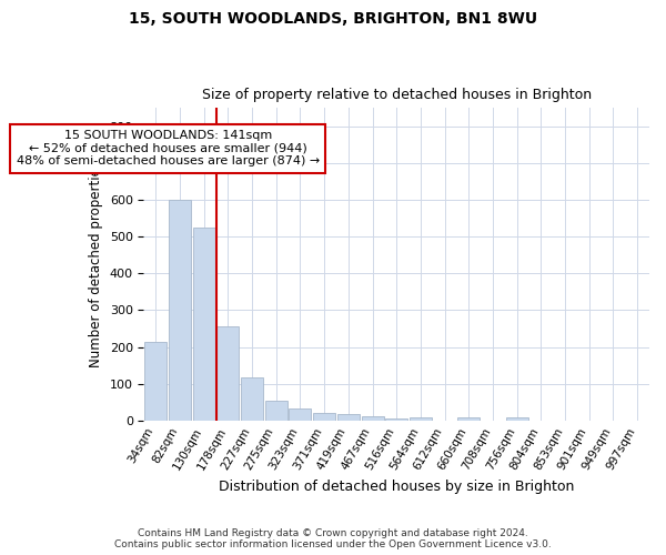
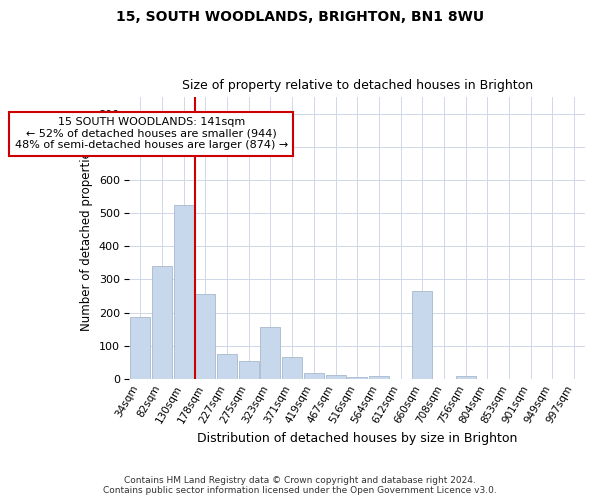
34sqm: 215 -> 185
82sqm: 600 -> 340
227sqm: 117 -> 75
323sqm: 33 -> 155
371sqm: 20 -> 65
660sqm: 8 -> 265
